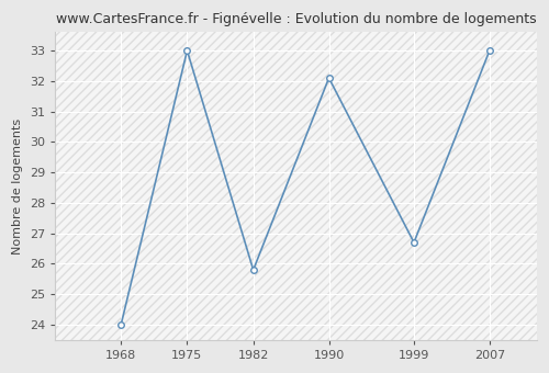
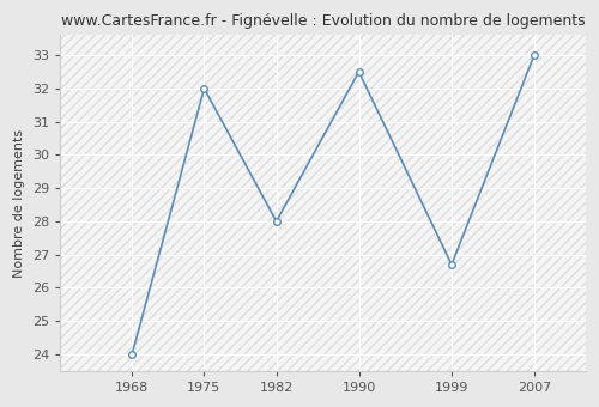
1975: 33.0 -> 32.0
1982: 25.8 -> 28.0
1990: 32.1 -> 32.5
